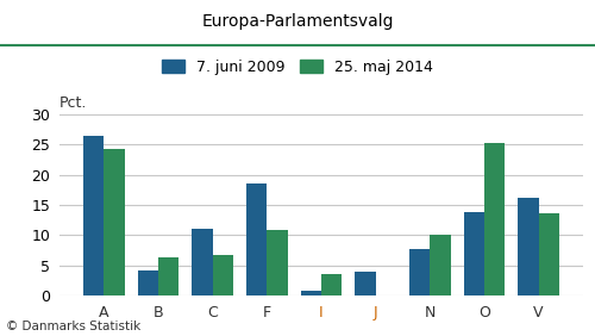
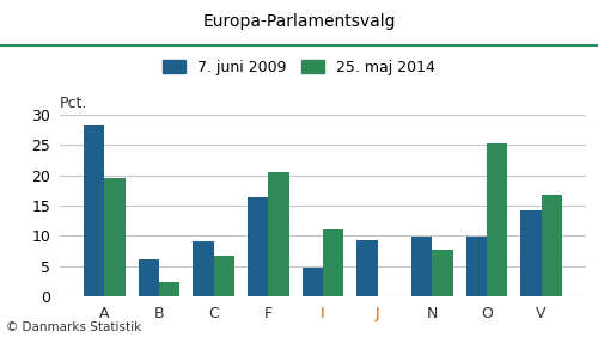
7. juni 2009/A: 26.5 -> 28.2
25. maj 2014/A: 24.2 -> 19.6
7. juni 2009/B: 4.2 -> 6.2
25. maj 2014/B: 6.3 -> 2.4
7. juni 2009/C: 11.0 -> 9.0
7. juni 2009/F: 18.6 -> 16.4
25. maj 2014/F: 10.9 -> 20.6
7. juni 2009/I: 0.8 -> 4.8
25. maj 2014/I: 3.6 -> 11.0
7. juni 2009/J: 4.0 -> 9.2
7. juni 2009/N: 7.8 -> 9.8
25. maj 2014/N: 10.1 -> 7.8
7. juni 2009/O: 13.9 -> 9.8
7. juni 2009/V: 16.1 -> 14.2
25. maj 2014/V: 13.7 -> 16.8
